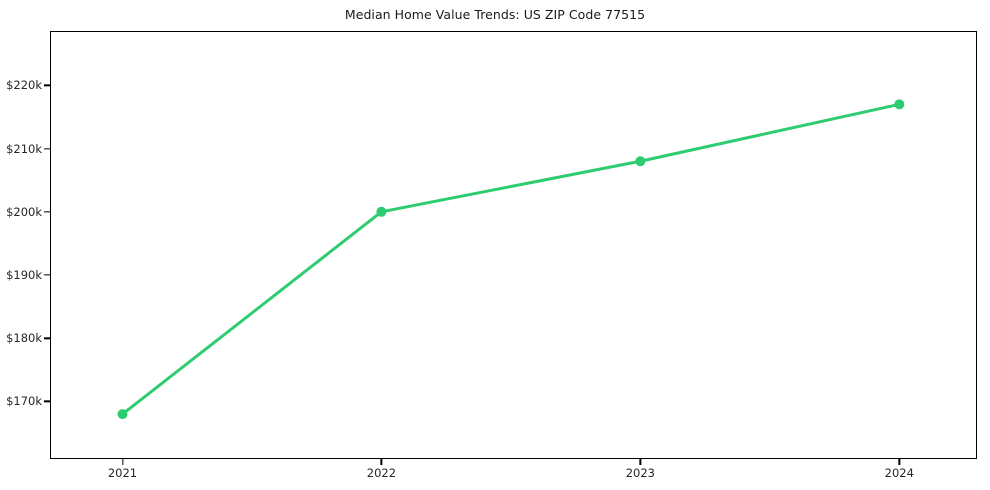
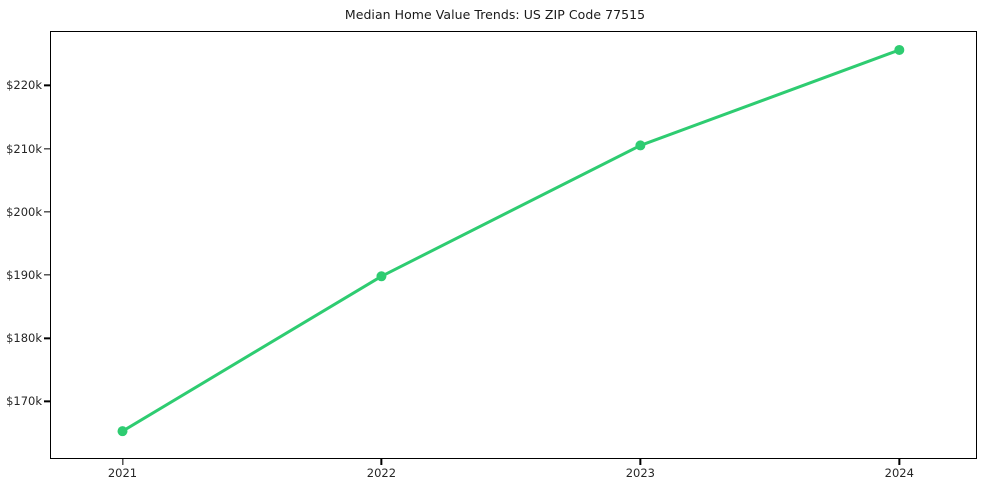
2021: $168k -> $165k
2022: $200k -> $190k
2023: $208k -> $210k
2024: $217k -> $226k
